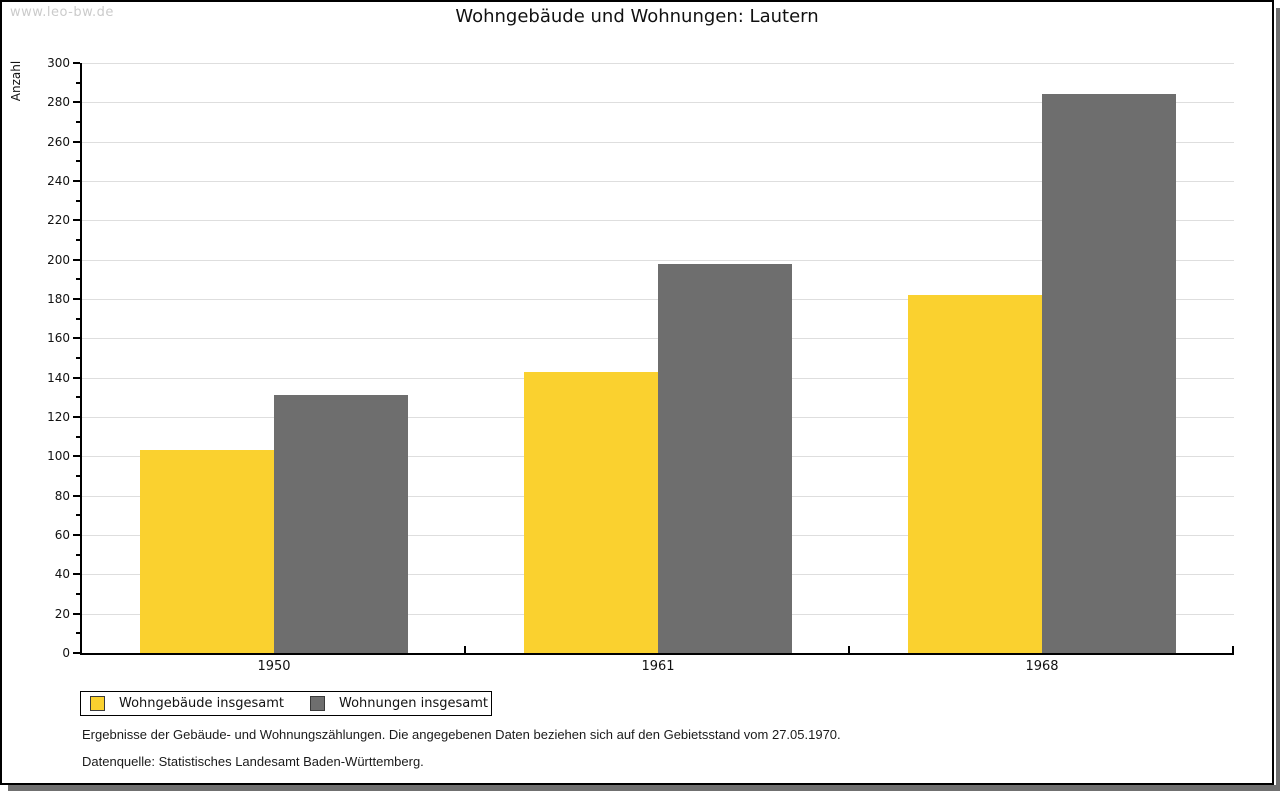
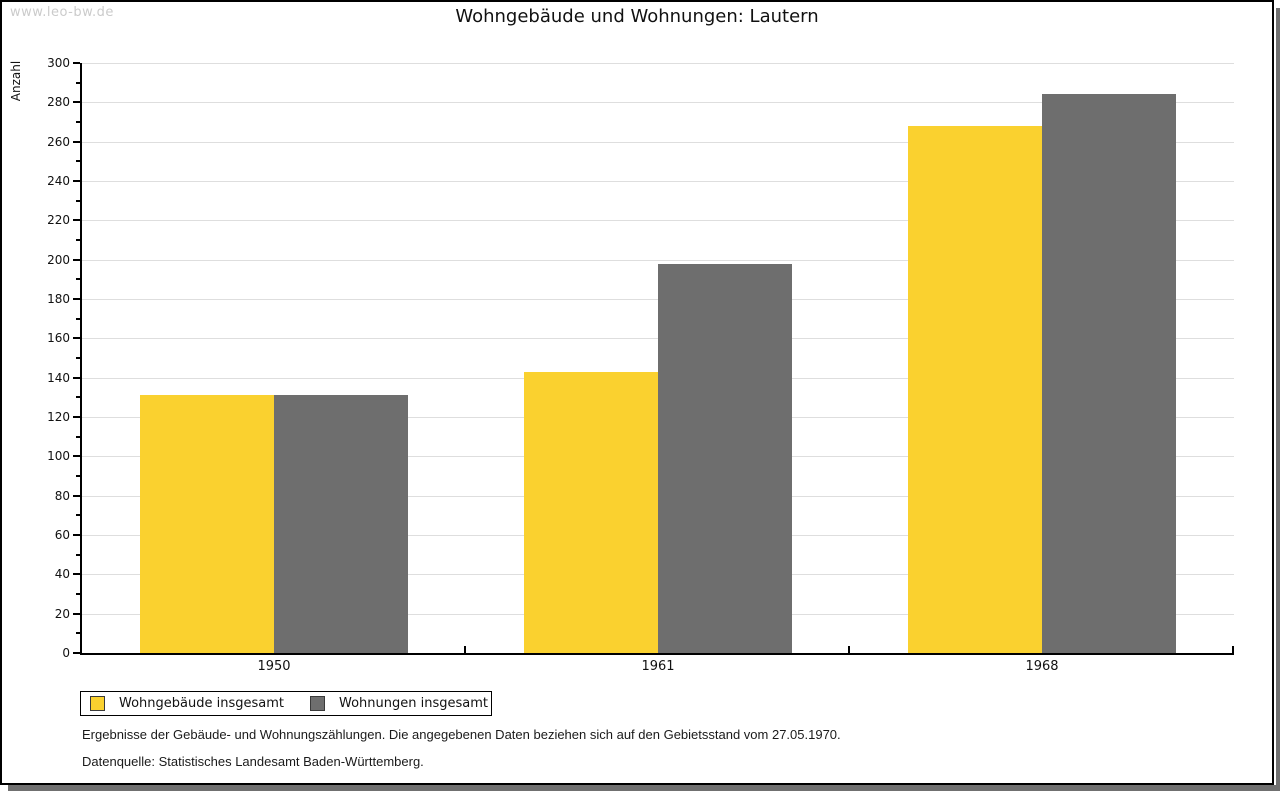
Wohngebäude insgesamt/1950: 103 -> 131
Wohngebäude insgesamt/1968: 182 -> 268
